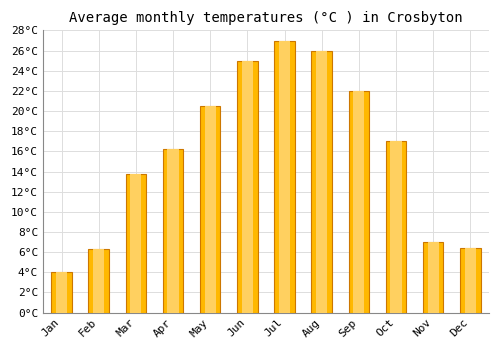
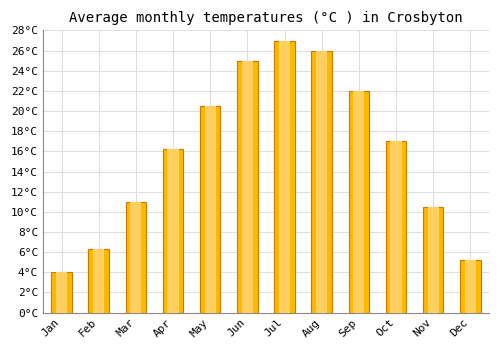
Mar: 13.8°C -> 11.0°C
Nov: 7.0°C -> 10.5°C
Dec: 6.4°C -> 5.2°C
